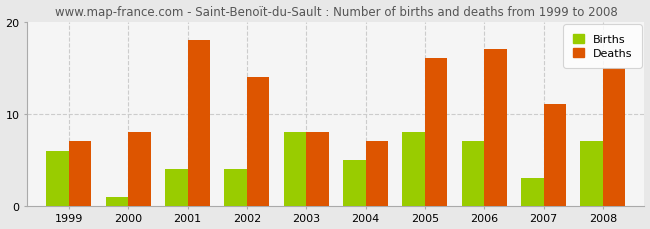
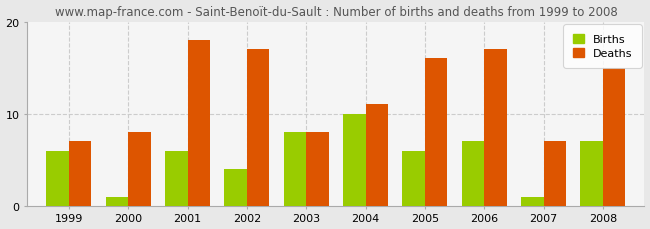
Births/2001: 4 -> 6
Deaths/2002: 14 -> 17
Births/2004: 5 -> 10
Deaths/2004: 7 -> 11
Births/2005: 8 -> 6
Births/2007: 3 -> 1
Deaths/2007: 11 -> 7
